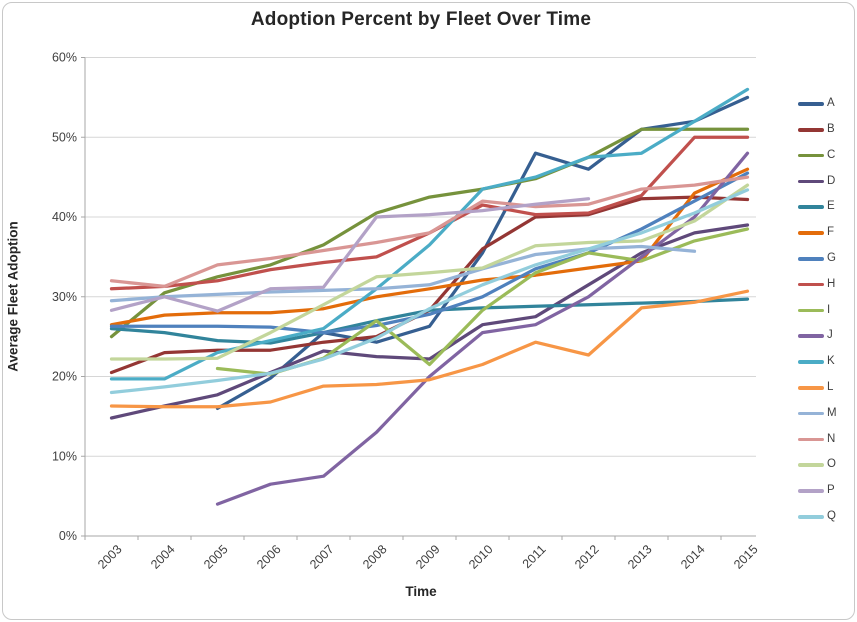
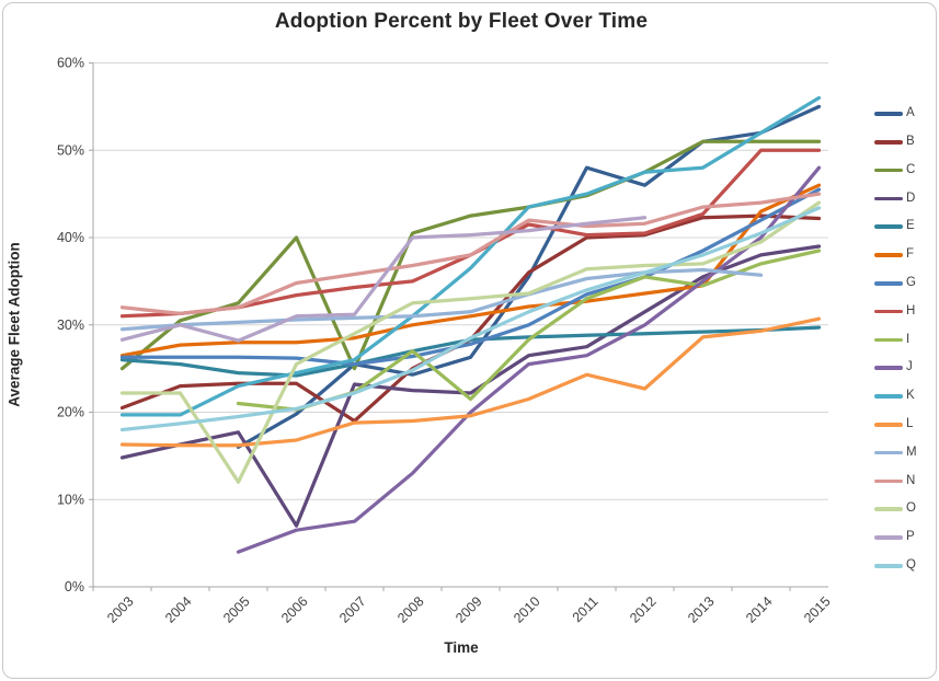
N/2005: 34% -> 32%
O/2005: 22% -> 12%
C/2006: 34% -> 40%
D/2006: 20% -> 7%
B/2007: 24% -> 19%
C/2007: 36% -> 25%
